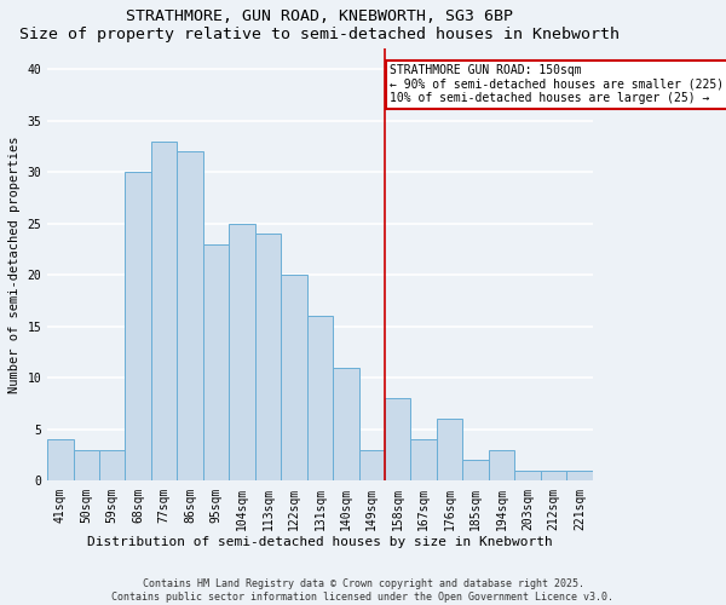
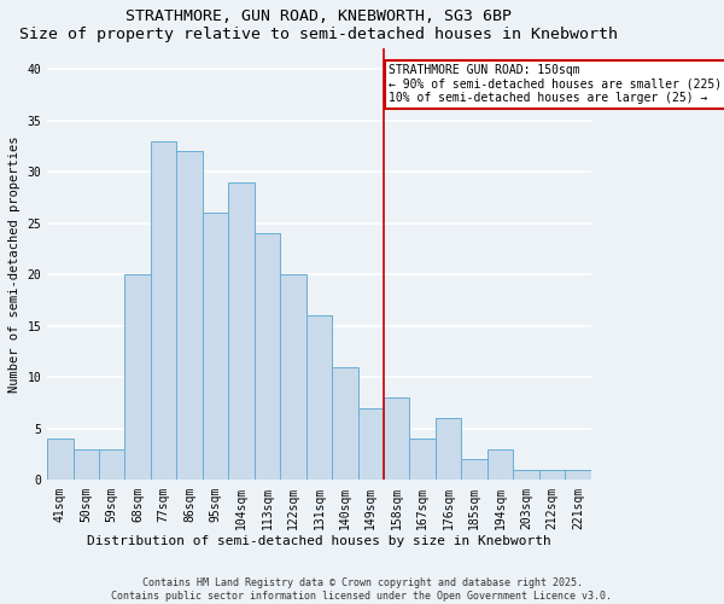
68sqm: 30 -> 20
95sqm: 23 -> 26
104sqm: 25 -> 29
149sqm: 3 -> 7
